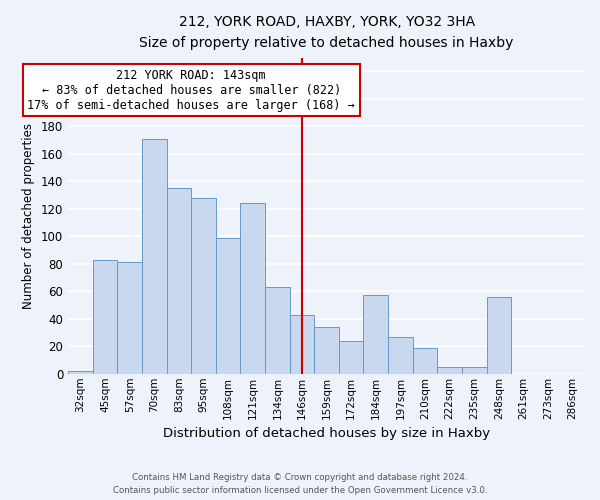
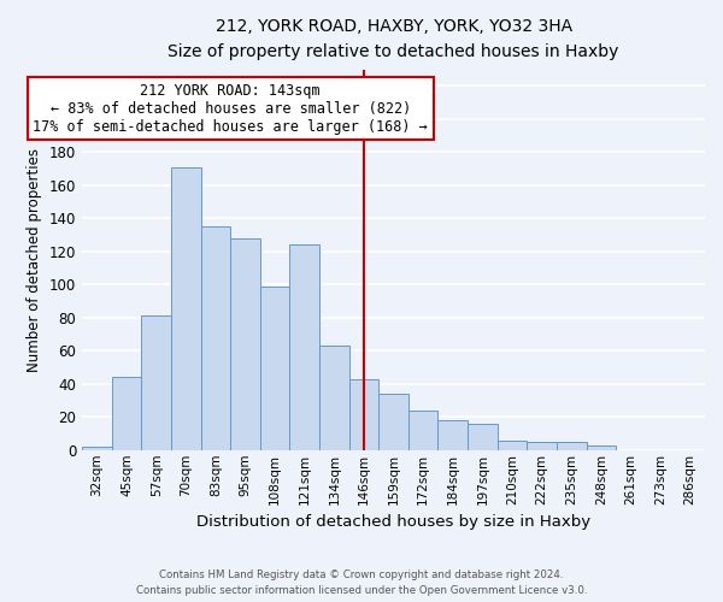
45sqm: 83 -> 44
184sqm: 57 -> 18
197sqm: 27 -> 16
210sqm: 19 -> 6
248sqm: 56 -> 3
